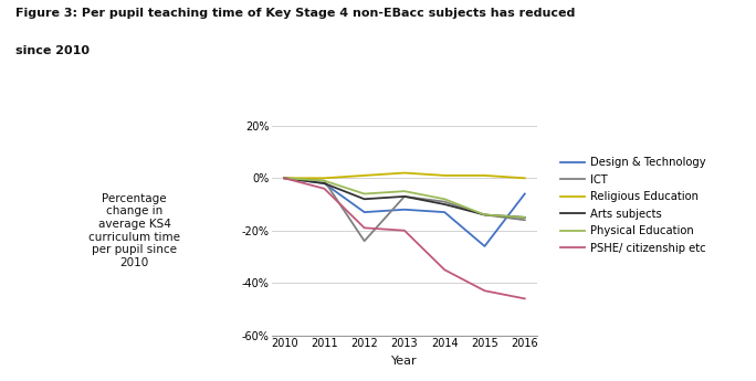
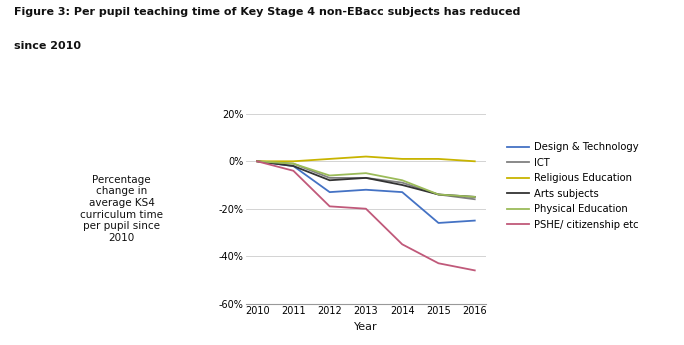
ICT/2012: -24% -> -7%
Design & Technology/2016: -6% -> -25%
